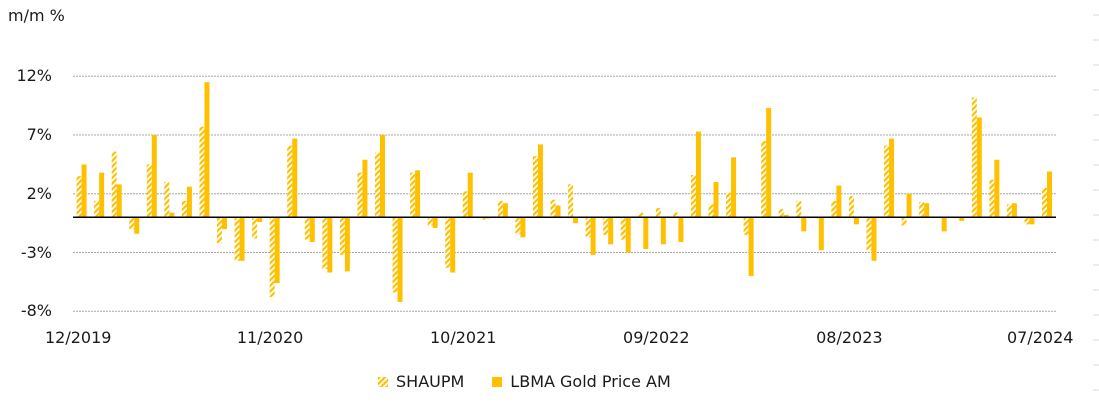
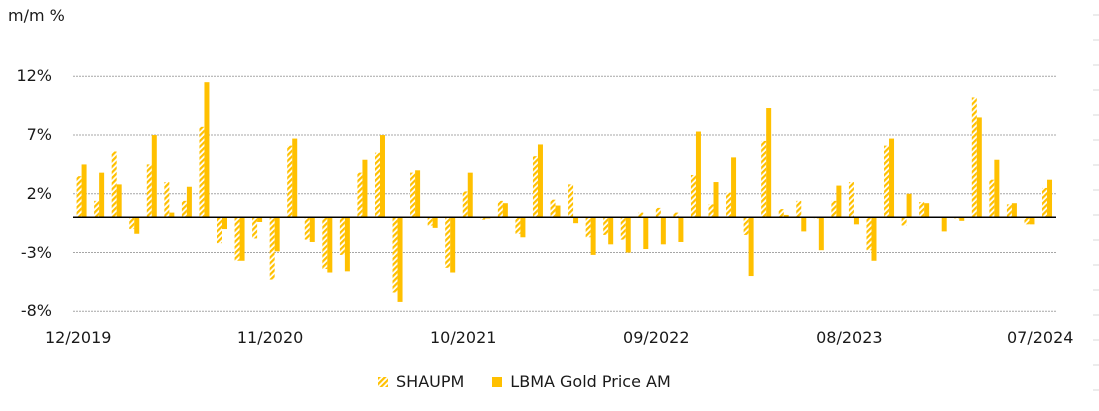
SHAUPM/11/2020: -6.8% -> -5.3%
LBMA Gold Price AM/11/2020: -5.6% -> -2.9%
SHAUPM/08/2023: 1.8% -> 3.0%
LBMA Gold Price AM/07/2024: 3.9% -> 3.2%
